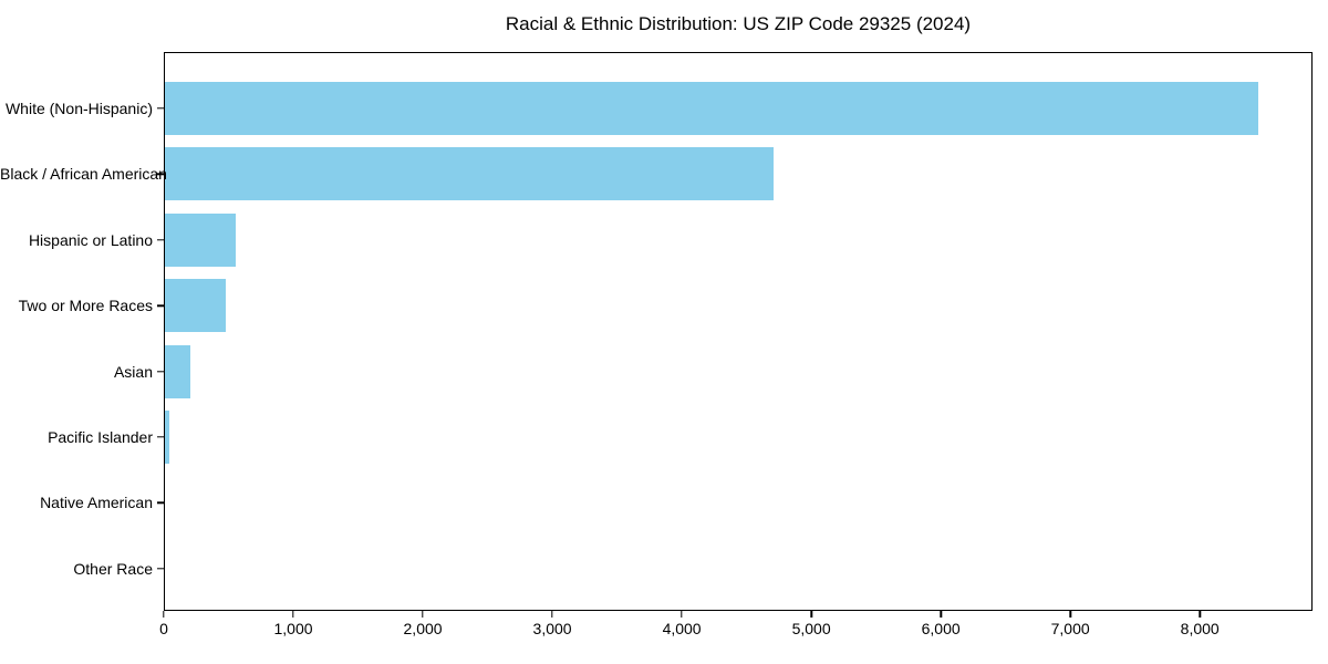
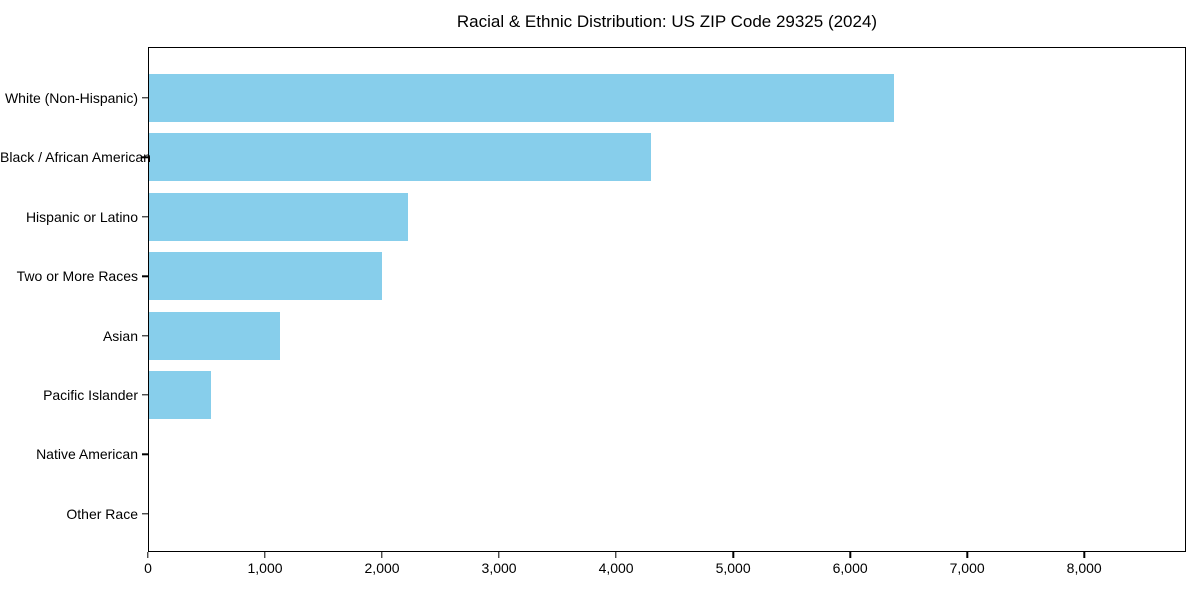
White (Non-Hispanic): 8440 -> 6370
Black / African American: 4700 -> 4290
Hispanic or Latino: 550 -> 2210
Two or More Races: 470 -> 1990
Asian: 200 -> 1120
Pacific Islander: 40 -> 530
